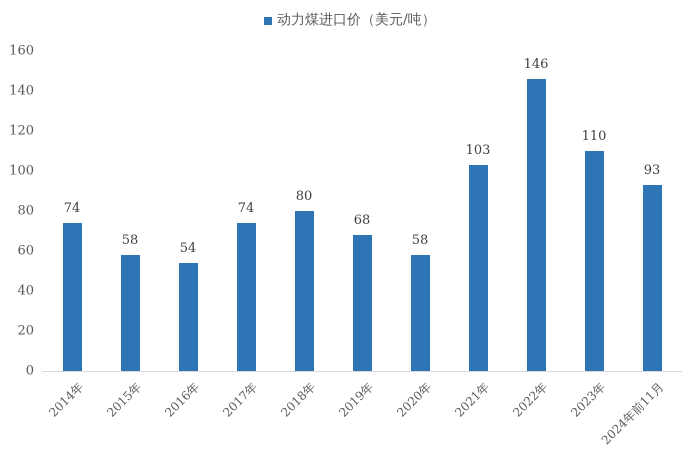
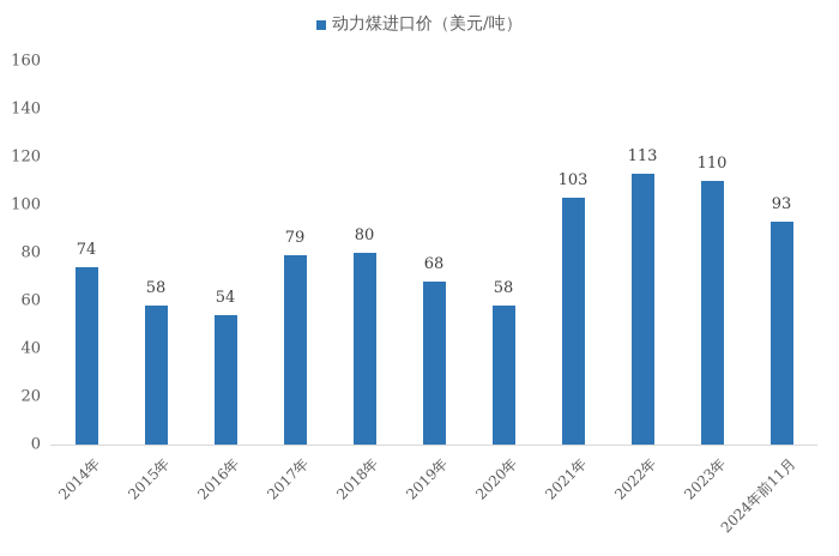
2017年: 74 -> 79
2022年: 146 -> 113
